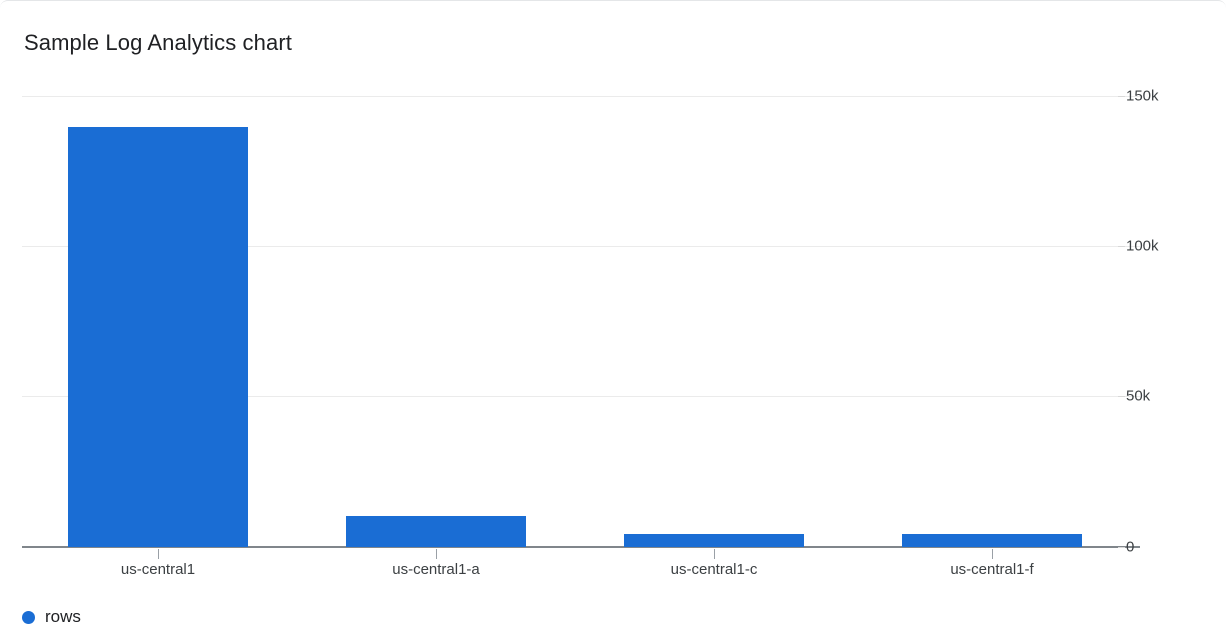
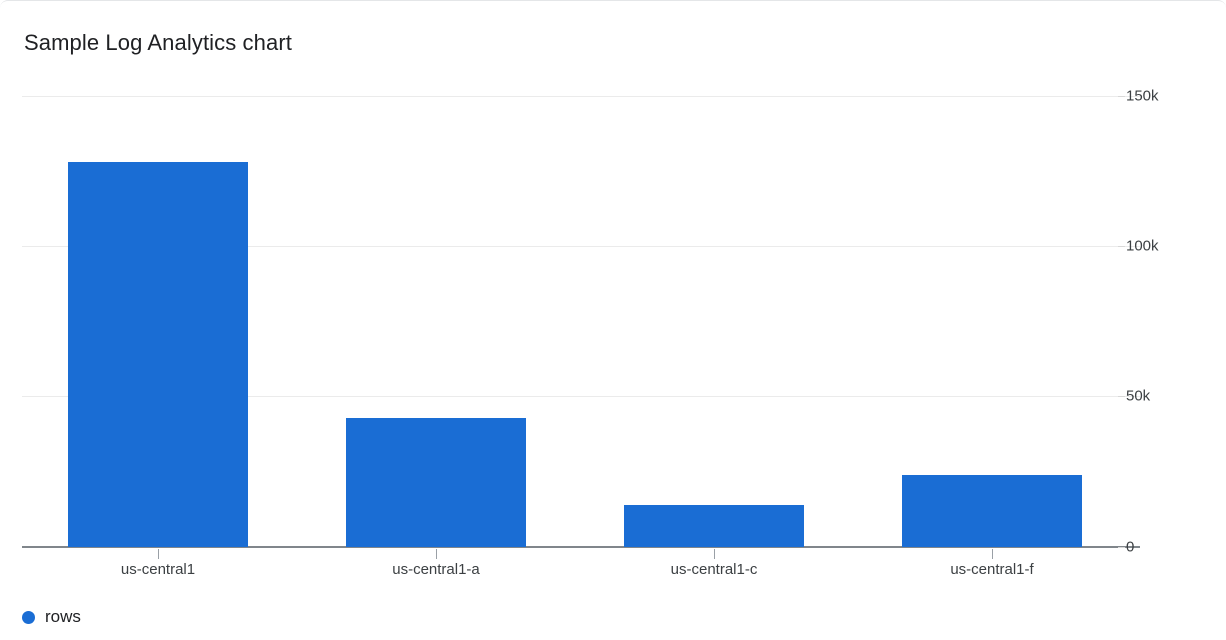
us-central1: 140k -> 128k
us-central1-a: 10k -> 43k
us-central1-c: 4k -> 14k
us-central1-f: 4k -> 24k
